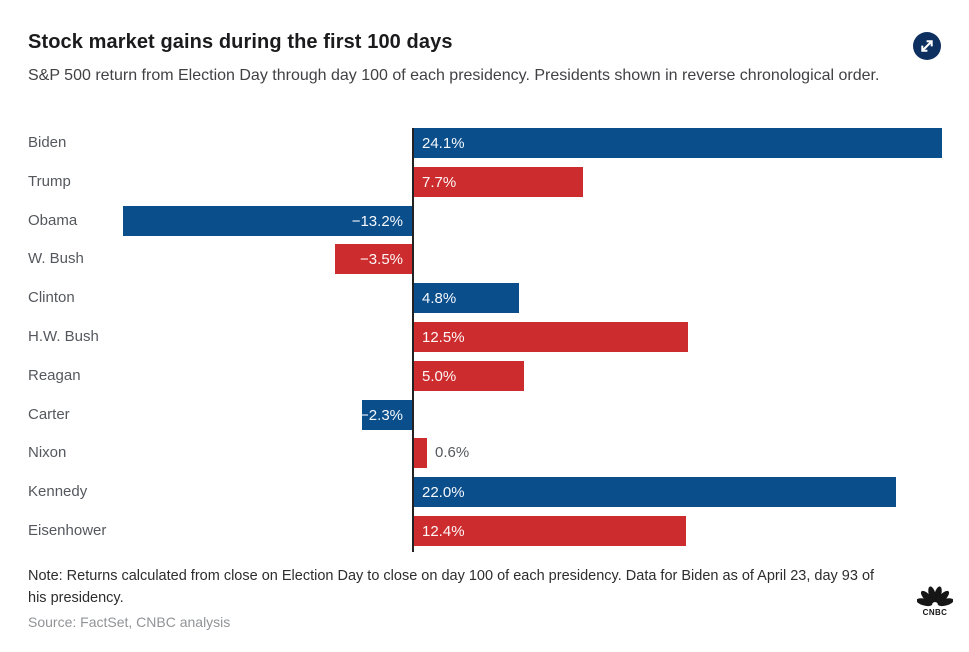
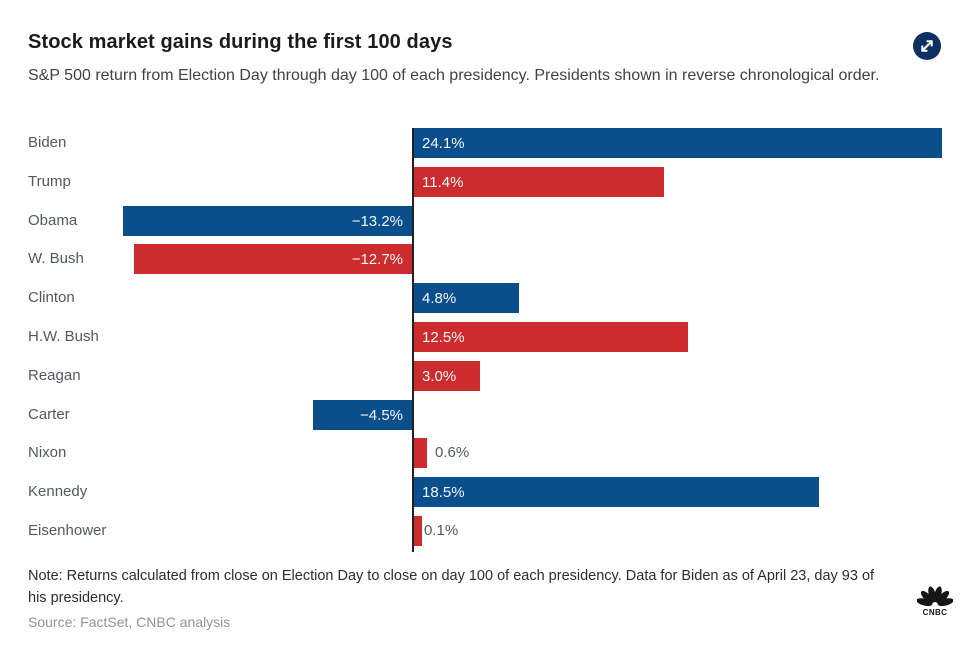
Trump: 7.7% -> 11.4%
W. Bush: −3.5% -> −12.7%
Reagan: 5.0% -> 3.0%
Carter: −2.3% -> −4.5%
Kennedy: 22.0% -> 18.5%
Eisenhower: 12.4% -> 0.1%
